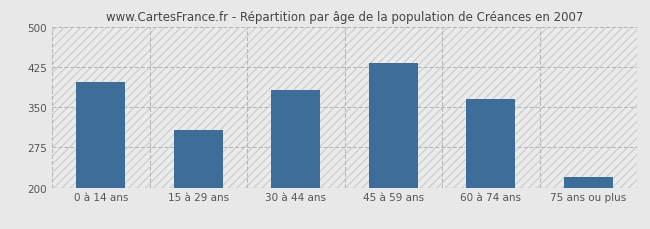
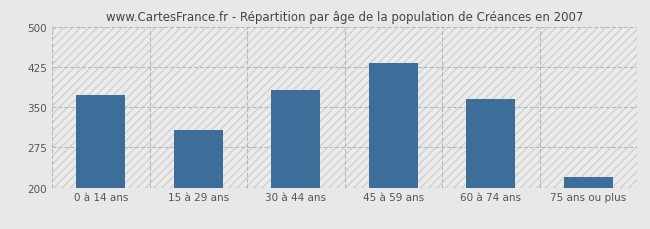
0 à 14 ans: 396 -> 372
